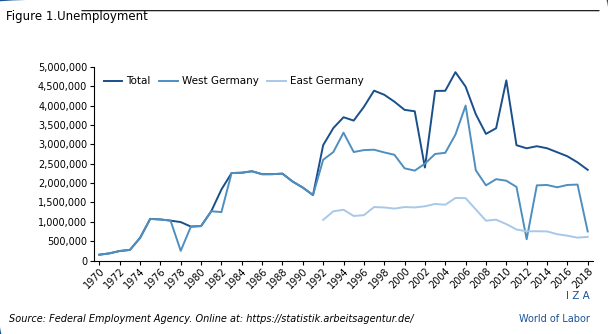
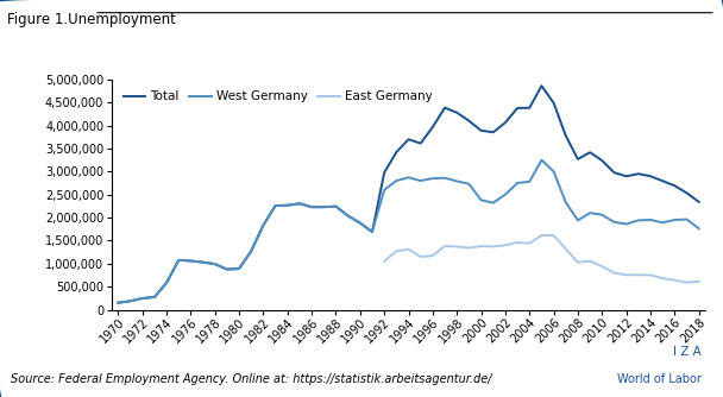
West Germany/1978: 250,000 -> 990,000
West Germany/1982: 1,250,000 -> 1,830,000
West Germany/1994: 3,300,000 -> 2,870,000
Total/2002: 2,400,000 -> 4,060,000
West Germany/2006: 4,000,000 -> 3,000,000
Total/2010: 4,650,000 -> 3,240,000
West Germany/2012: 550,000 -> 1,860,000
West Germany/2018: 750,000 -> 1,760,000
